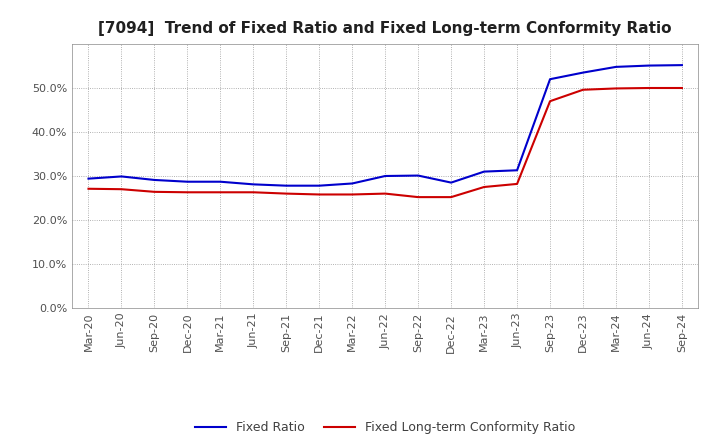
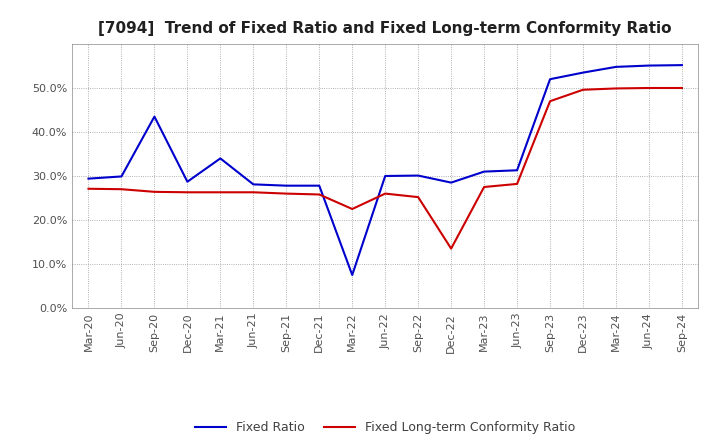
Fixed Ratio/Sep-20: 29.1% -> 43.5%
Fixed Ratio/Mar-21: 28.7% -> 34.0%
Fixed Ratio/Mar-22: 28.3% -> 7.5%
Fixed Long-term Conformity Ratio/Mar-22: 25.8% -> 22.5%
Fixed Long-term Conformity Ratio/Dec-22: 25.2% -> 13.5%
